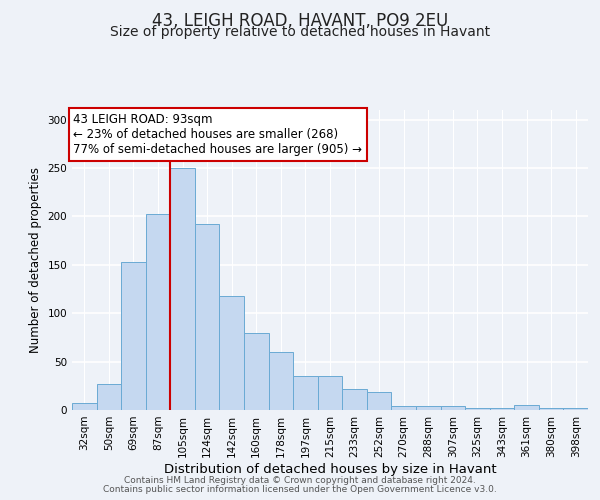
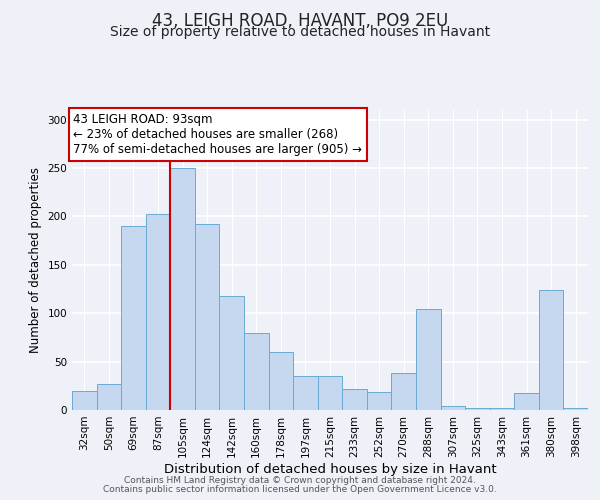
32sqm: 7 -> 20
69sqm: 153 -> 190
270sqm: 4 -> 38
288sqm: 4 -> 104
361sqm: 5 -> 18
380sqm: 2 -> 124
